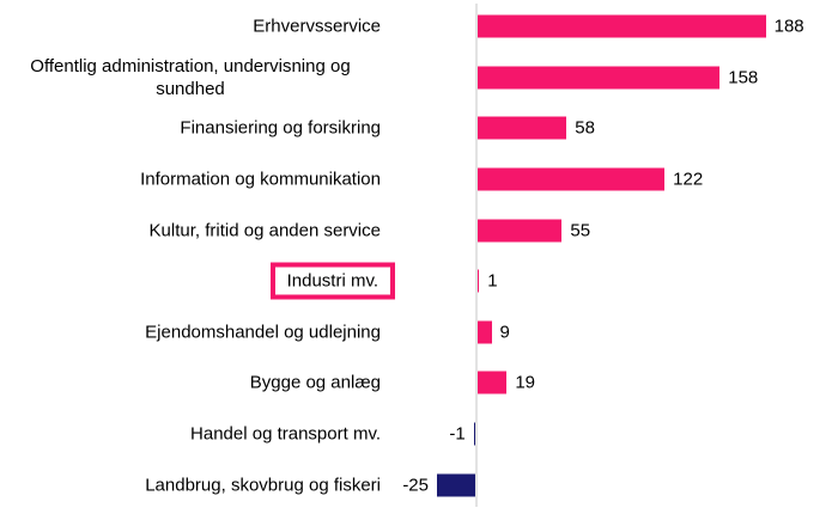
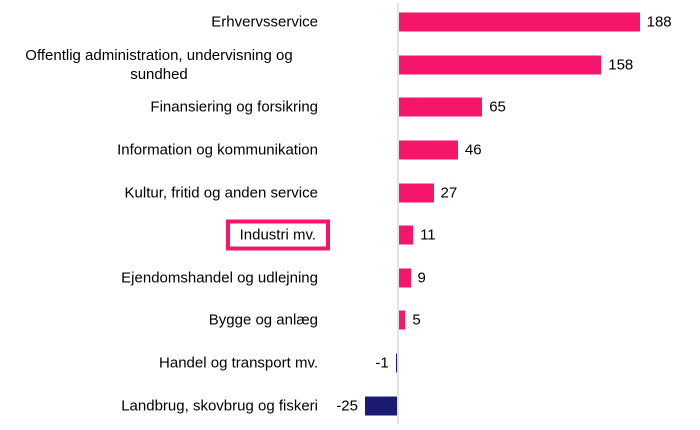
Finansiering og forsikring: 58 -> 65
Information og kommunikation: 122 -> 46
Kultur, fritid og anden service: 55 -> 27
Industri mv.: 1 -> 11
Bygge og anlæg: 19 -> 5
